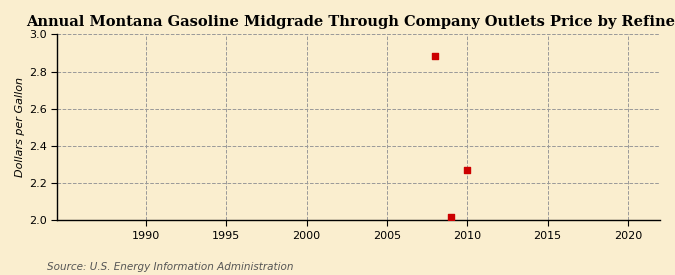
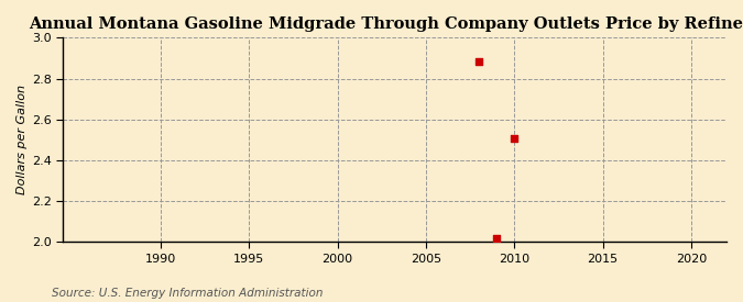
2010: 2.27 -> 2.51
